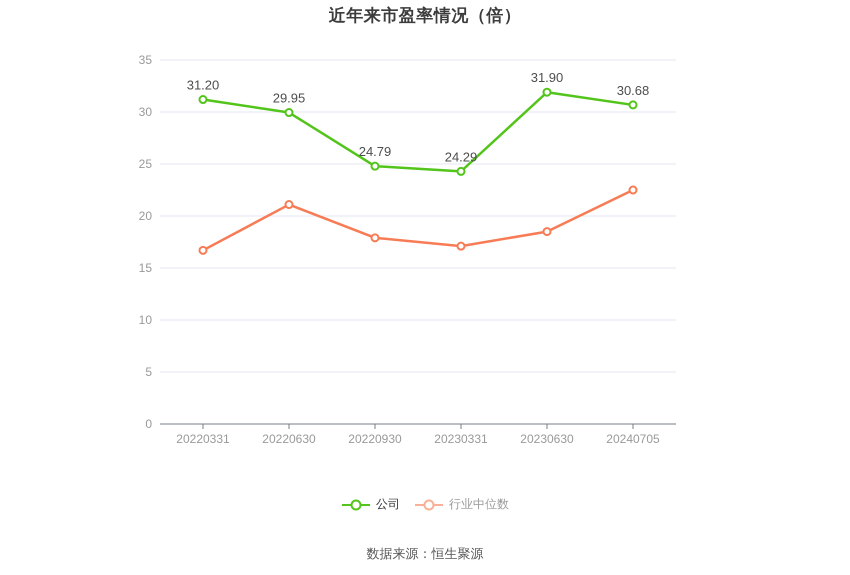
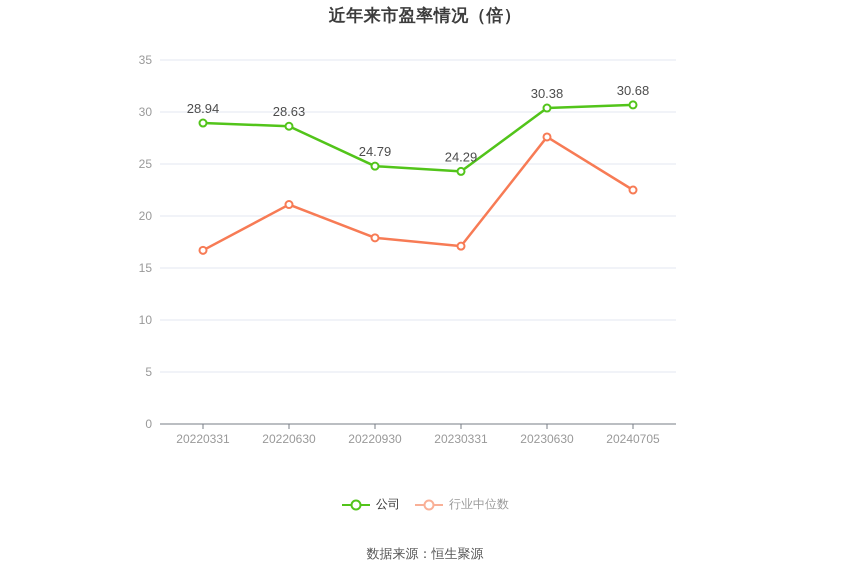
公司/20220331: 31.20 -> 28.94
公司/20220630: 29.95 -> 28.63
公司/20230630: 31.90 -> 30.38
行业中位数/20230630: 18.5 -> 27.6
